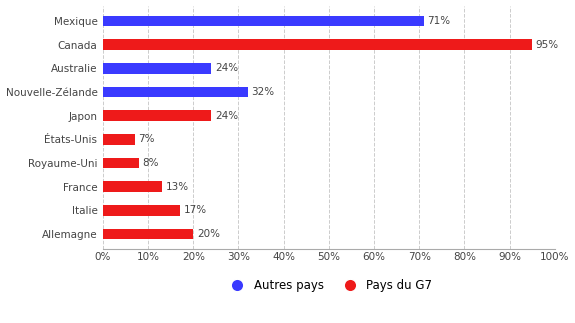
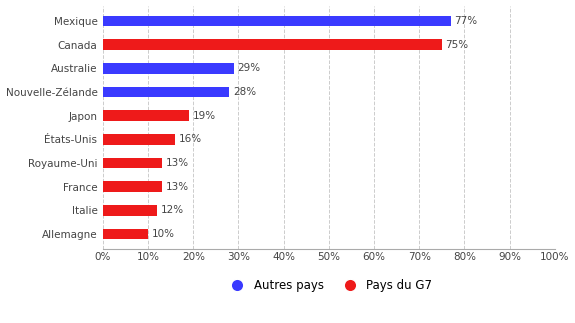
Mexique: 71% -> 77%
Canada: 95% -> 75%
Australie: 24% -> 29%
Nouvelle-Zélande: 32% -> 28%
Japon: 24% -> 19%
États-Unis: 7% -> 16%
Royaume-Uni: 8% -> 13%
Italie: 17% -> 12%
Allemagne: 20% -> 10%
